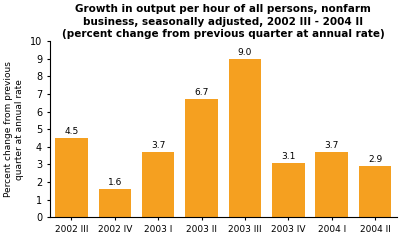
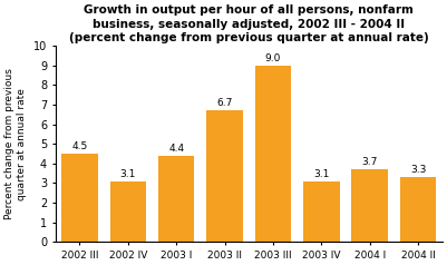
2002 IV: 1.6 -> 3.1
2003 I: 3.7 -> 4.4
2004 II: 2.9 -> 3.3
